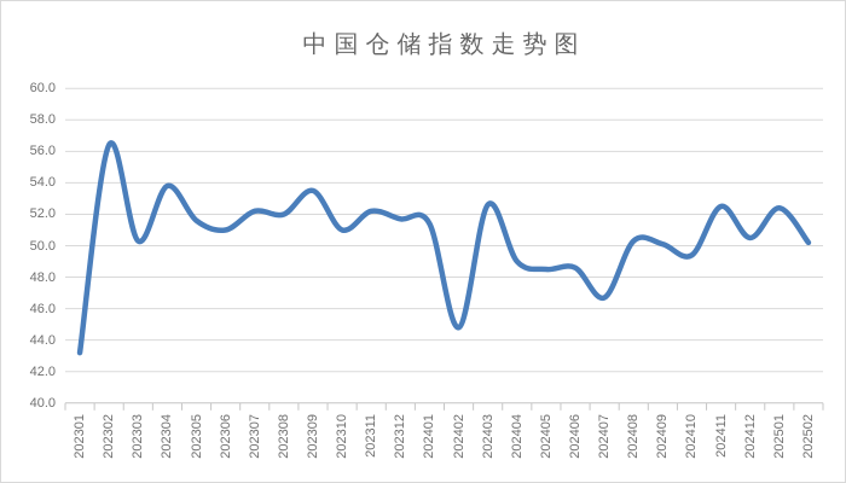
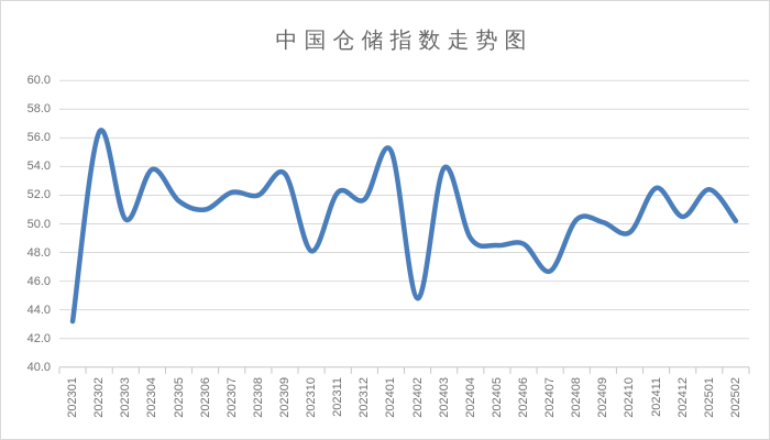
202310: 51.0 -> 48.1
202401: 51.4 -> 55.1
202403: 52.6 -> 53.9
